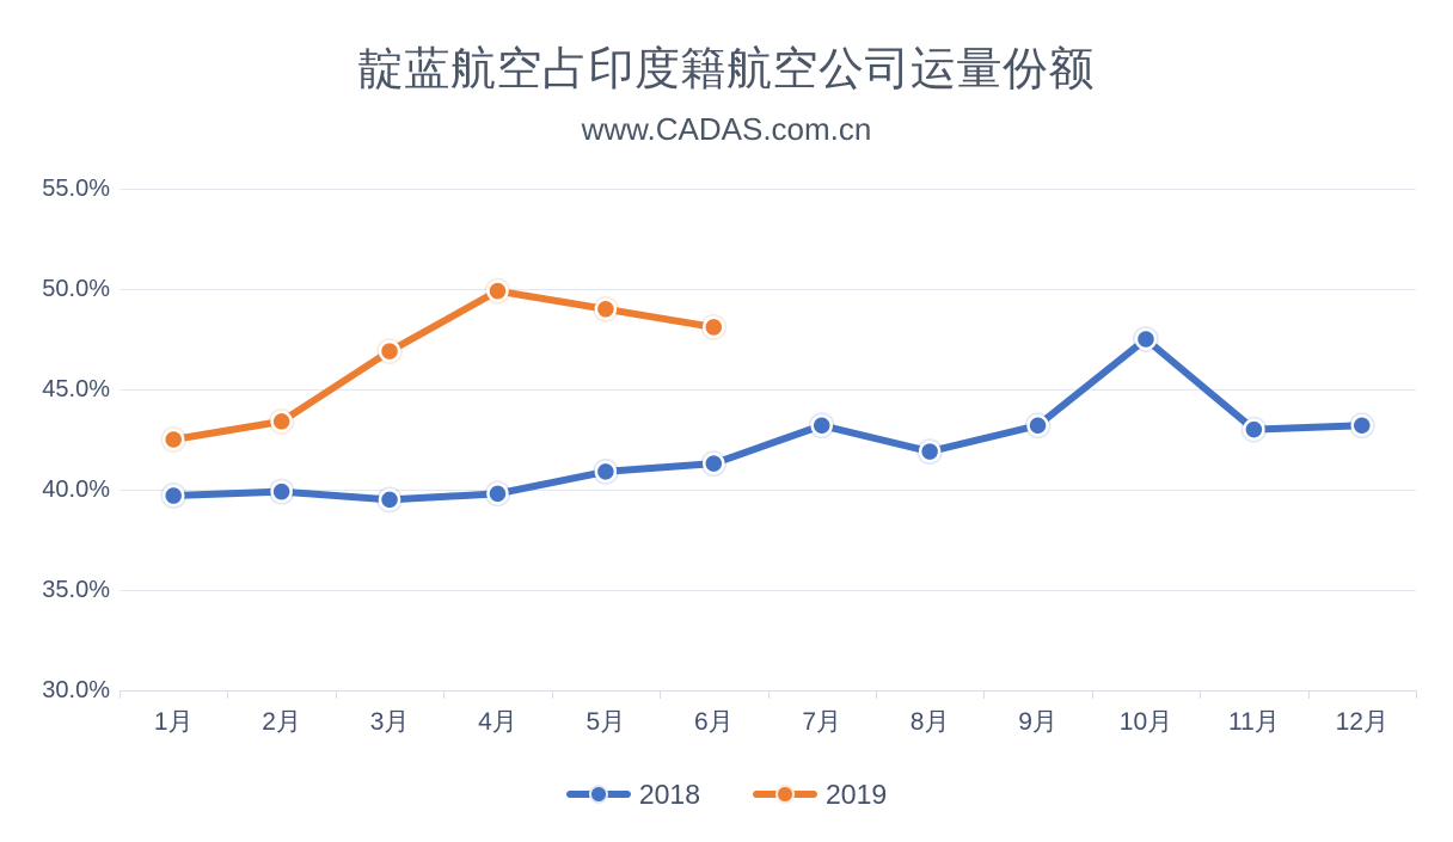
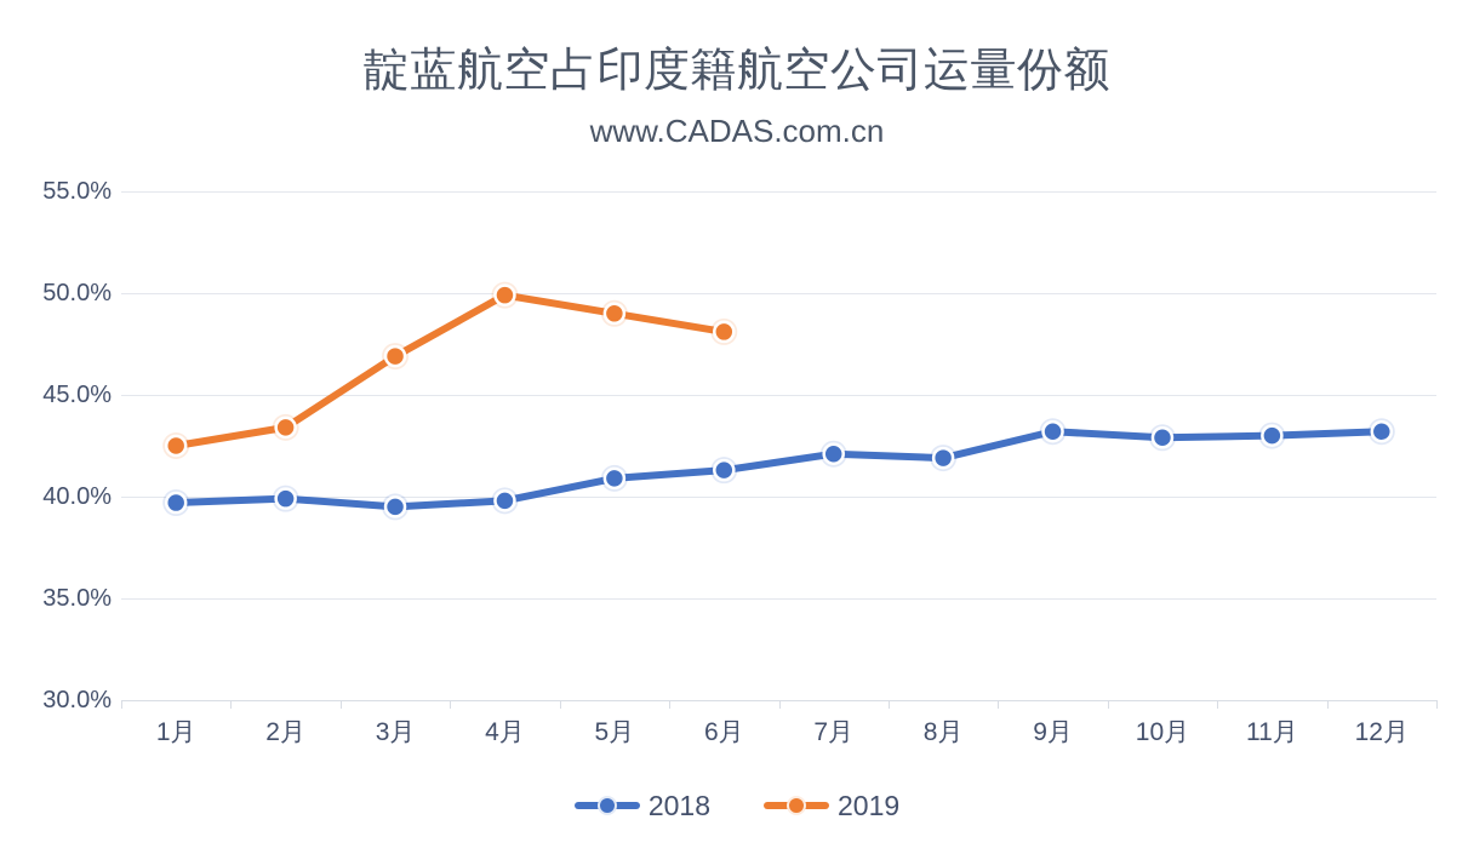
2018/7月: 43.2% -> 42.1%
2018/10月: 47.5% -> 42.9%
